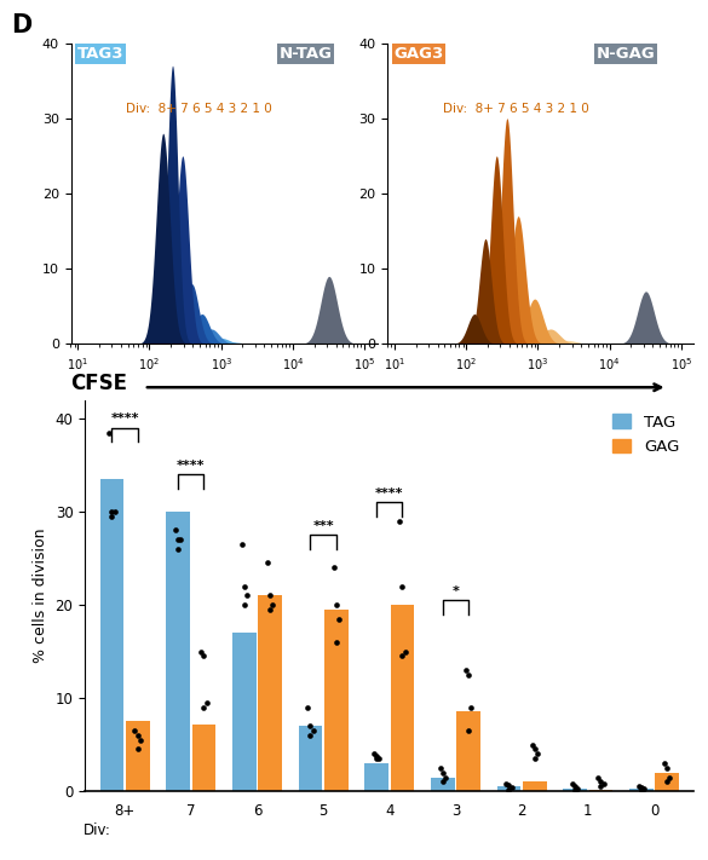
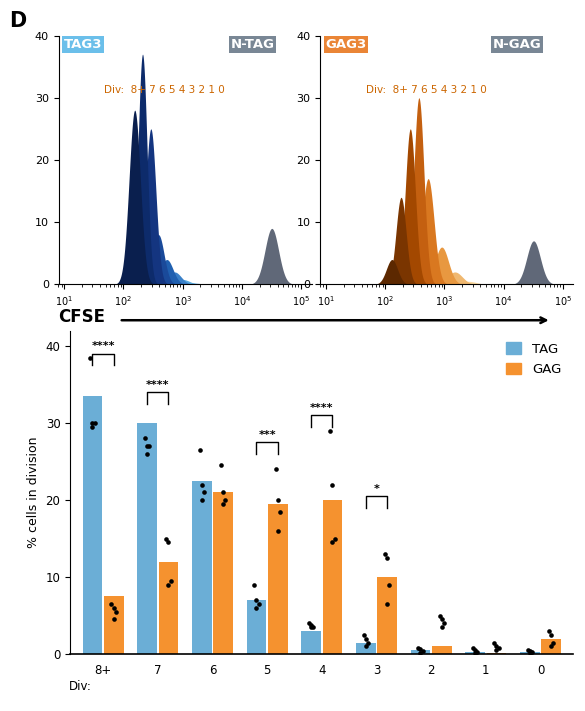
GAG/7: 7.2 -> 12.0
TAG/6: 17.0 -> 22.5
GAG/3: 8.6 -> 10.0
